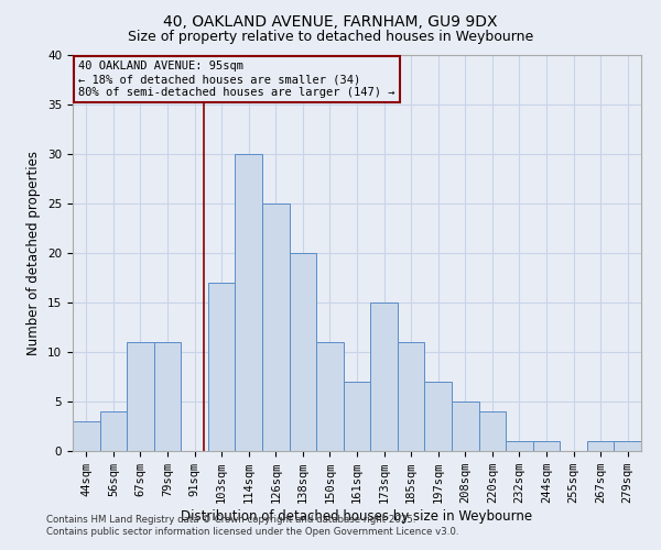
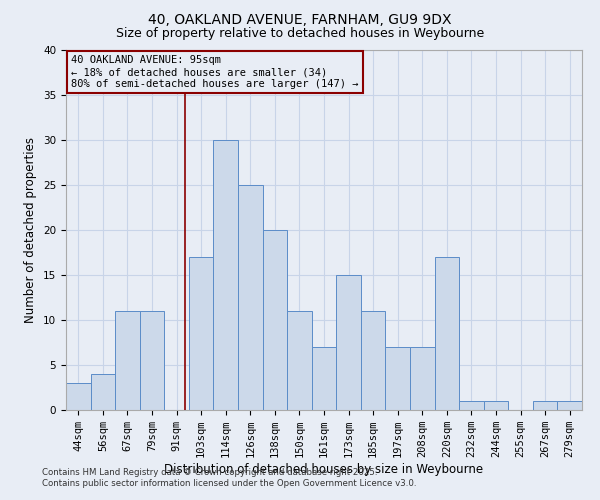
208sqm: 5 -> 7
220sqm: 4 -> 17
